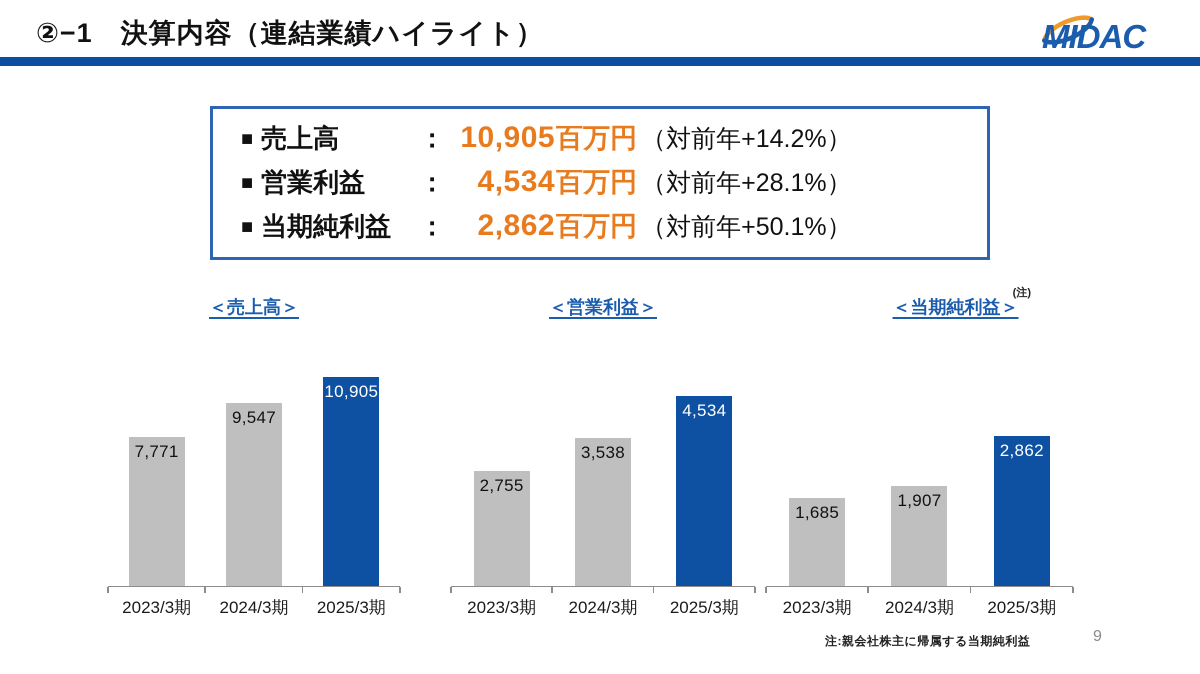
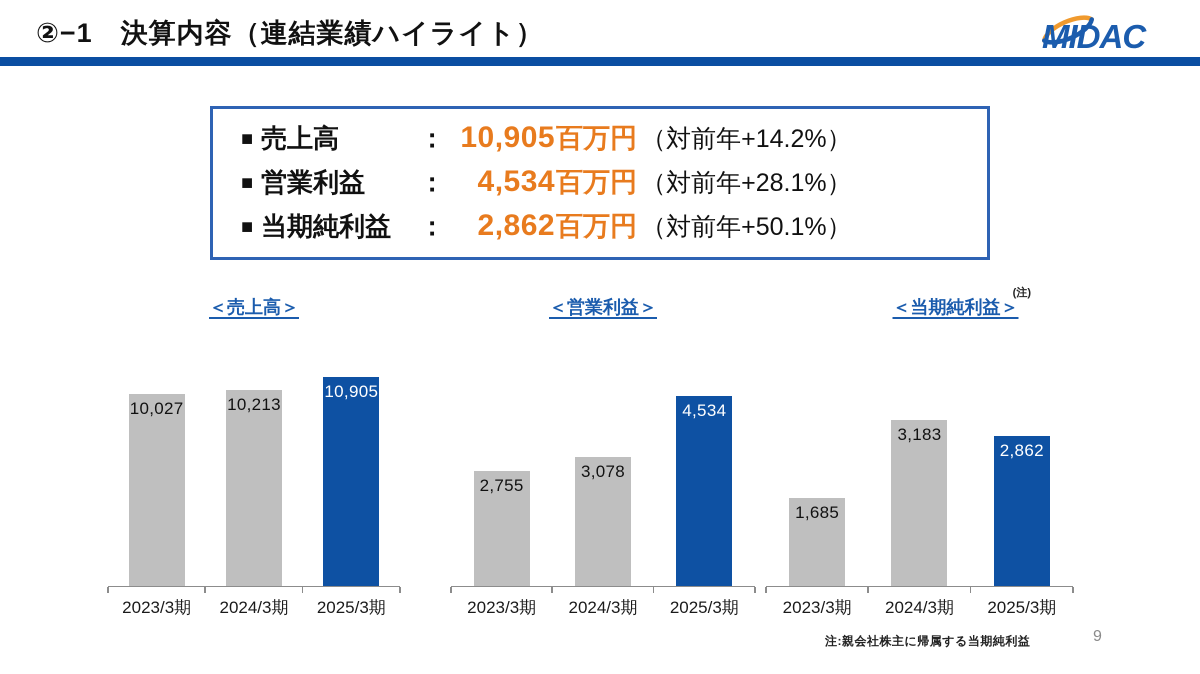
＜売上高＞/2023/3期: 7,771 -> 10,027
＜売上高＞/2024/3期: 9,547 -> 10,213
＜営業利益＞/2024/3期: 3,538 -> 3,078
＜当期純利益＞/2024/3期: 1,907 -> 3,183
